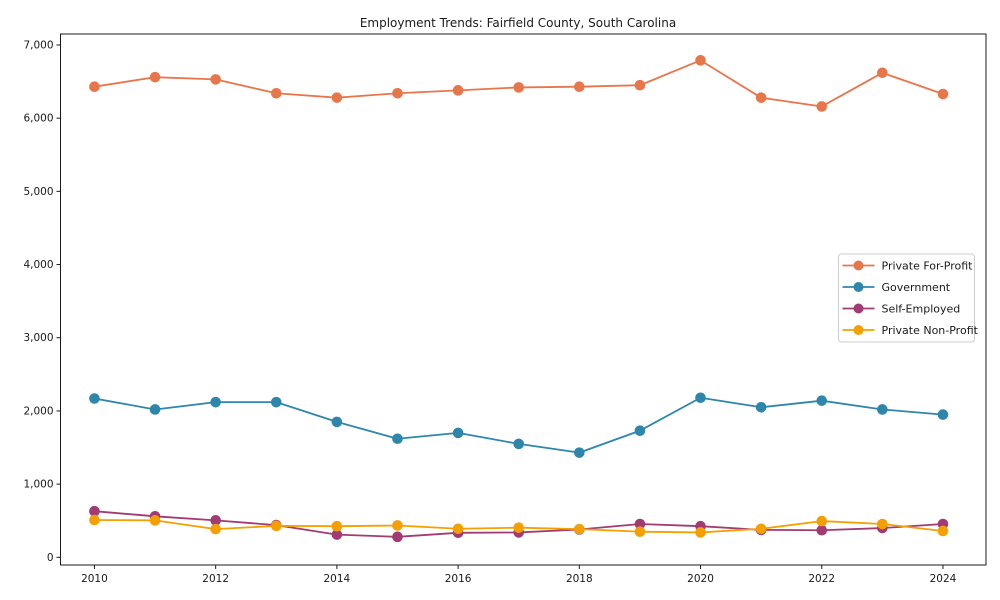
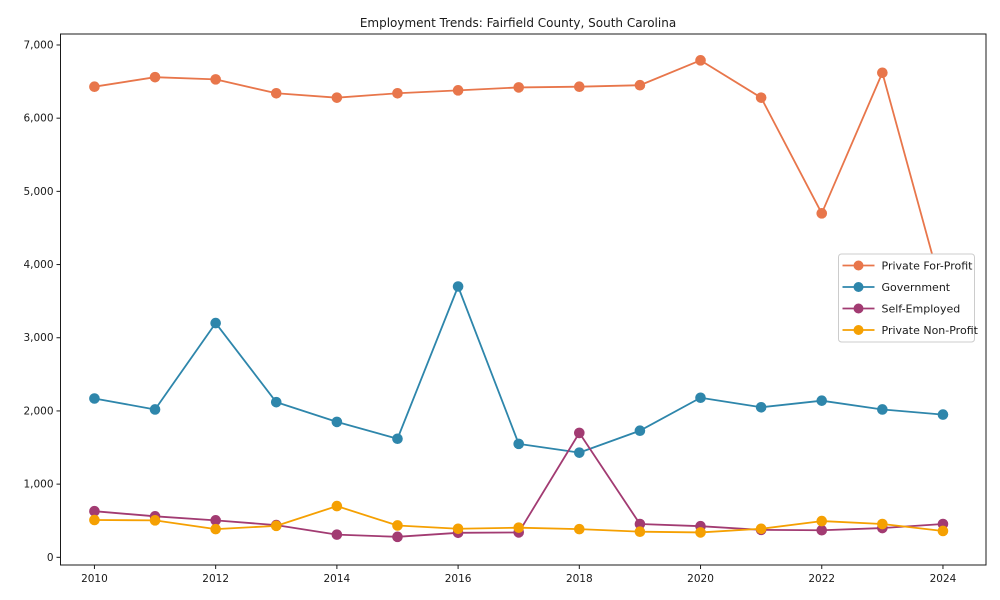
Government/2012: 2100 -> 3200
Private Non-Profit/2014: 400 -> 700
Government/2016: 1700 -> 3700
Self-Employed/2018: 400 -> 1700
Private For-Profit/2022: 6200 -> 4700
Private For-Profit/2024: 6300 -> 3600
